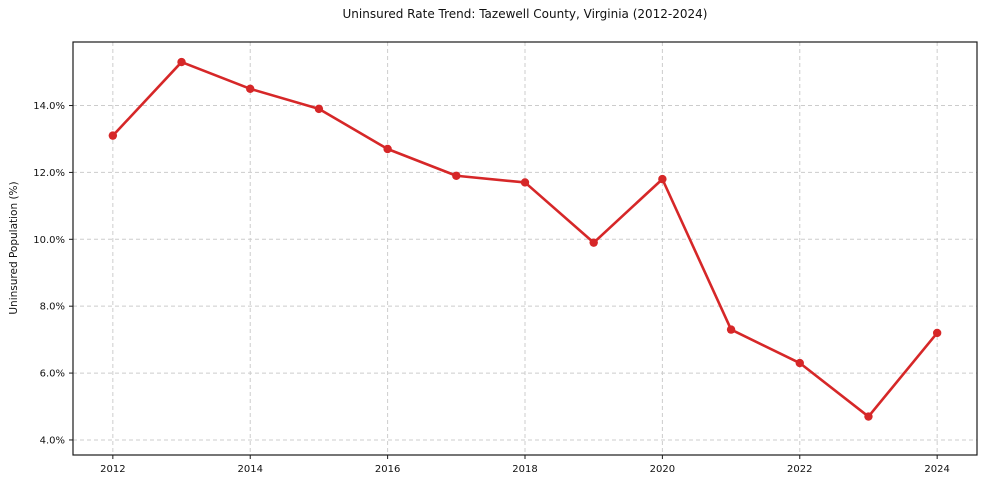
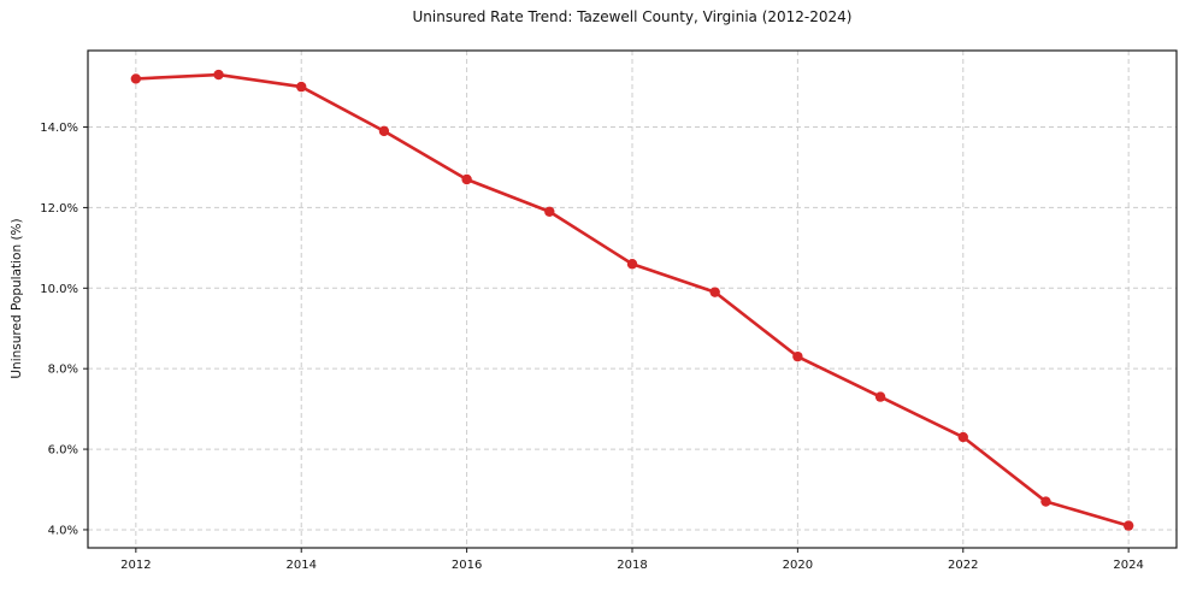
2012: 13.1% -> 15.2%
2014: 14.5% -> 15.0%
2018: 11.7% -> 10.6%
2020: 11.8% -> 8.3%
2024: 7.2% -> 4.1%
